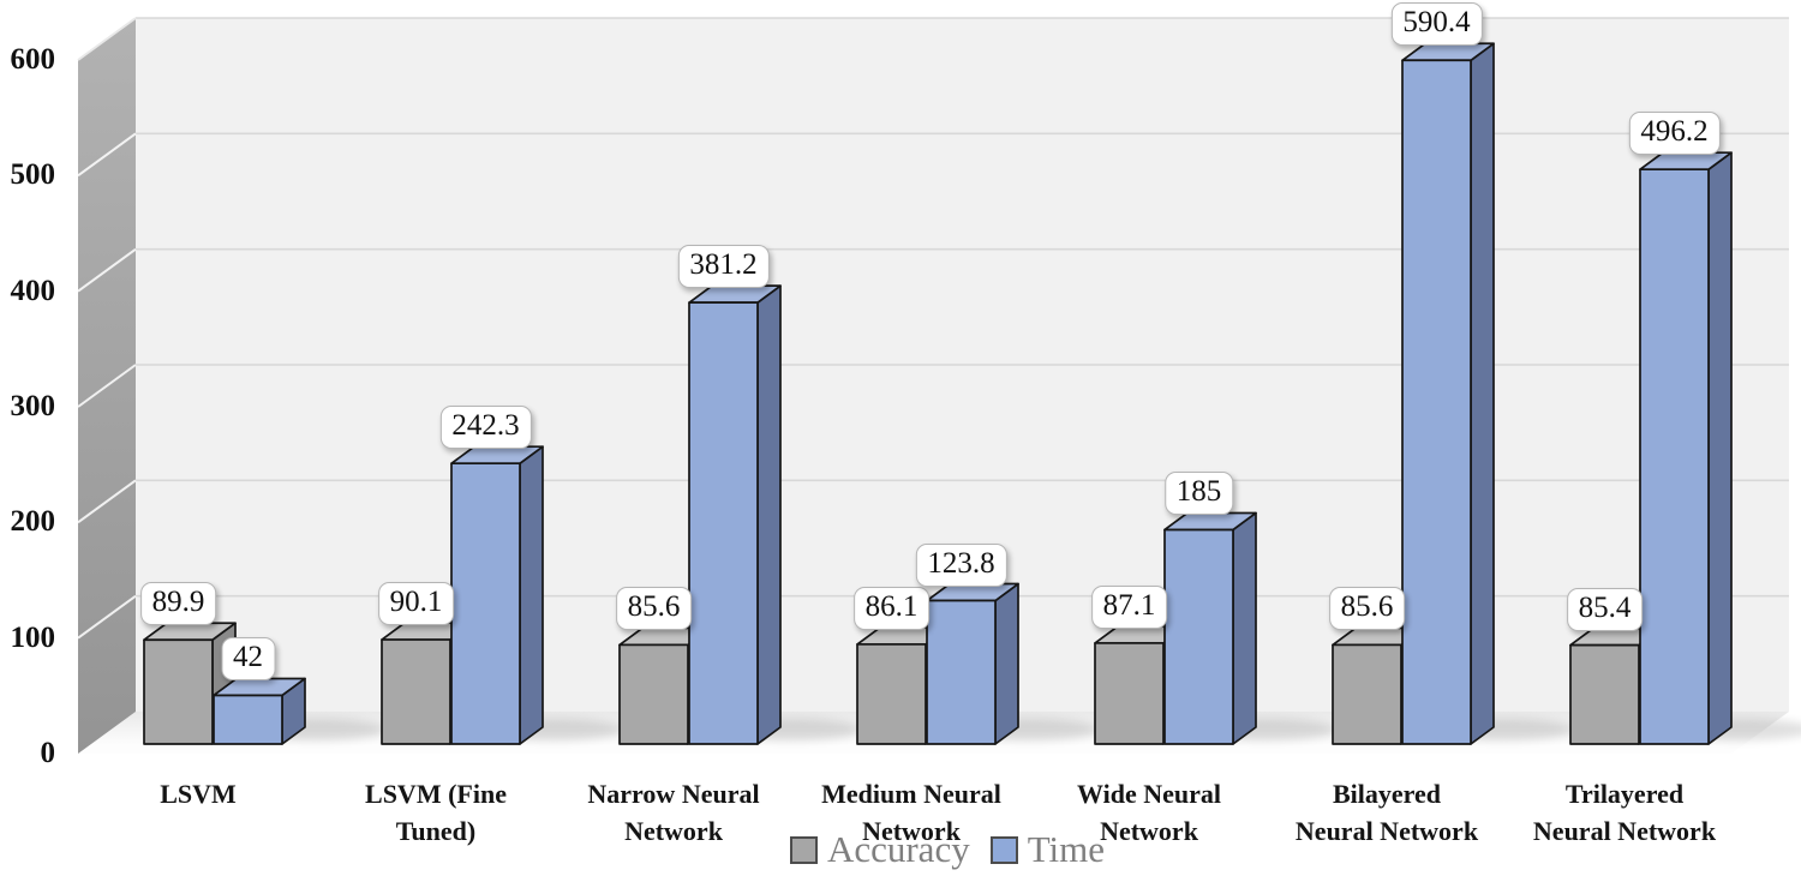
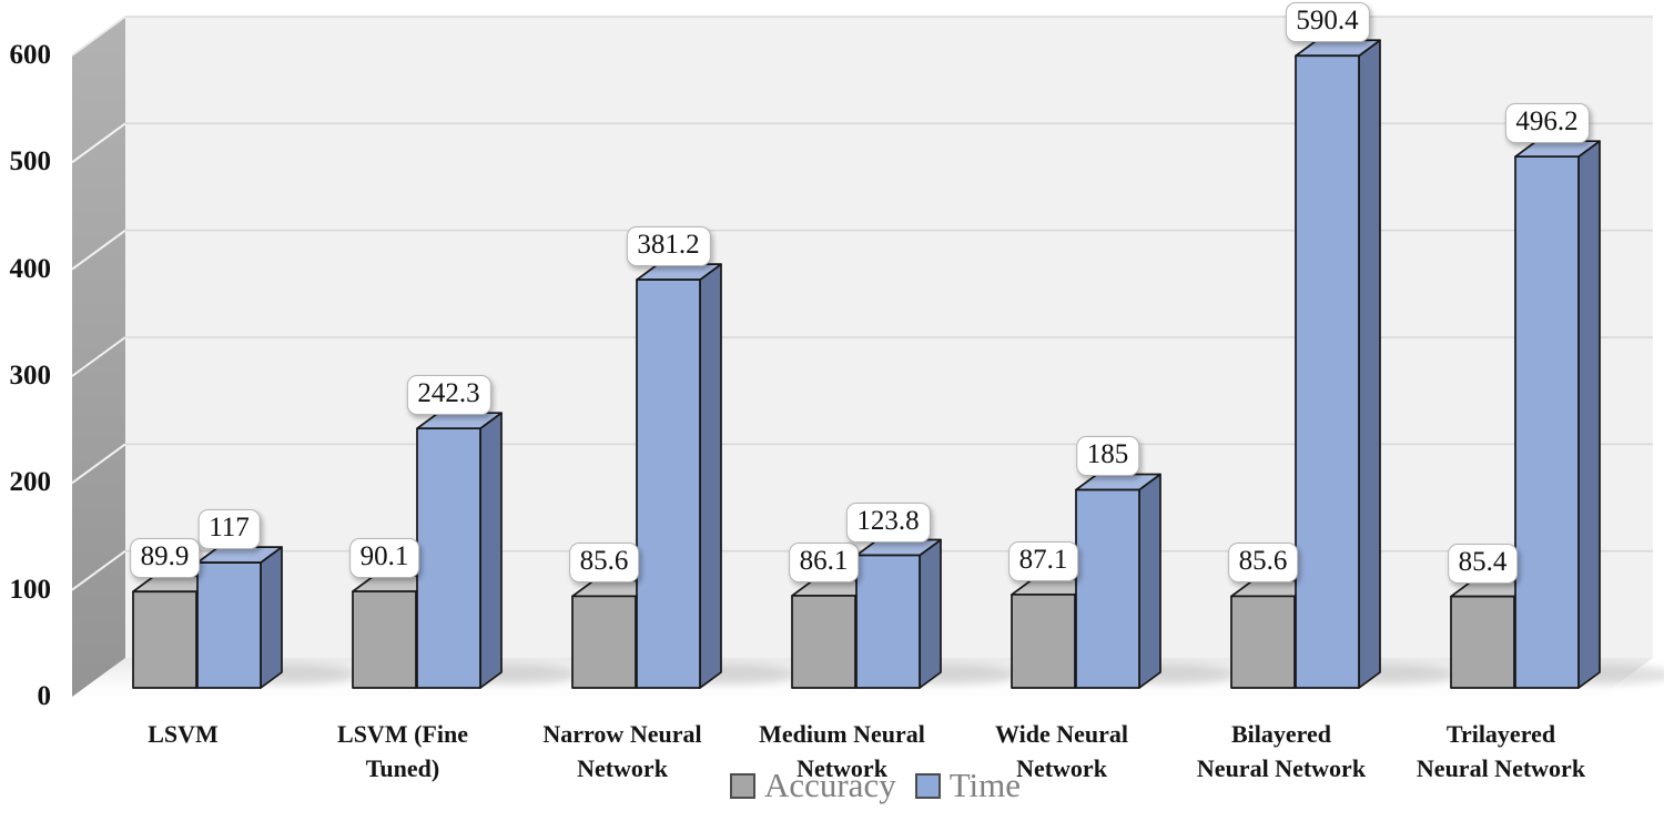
Time/LSVM: 42 -> 117
